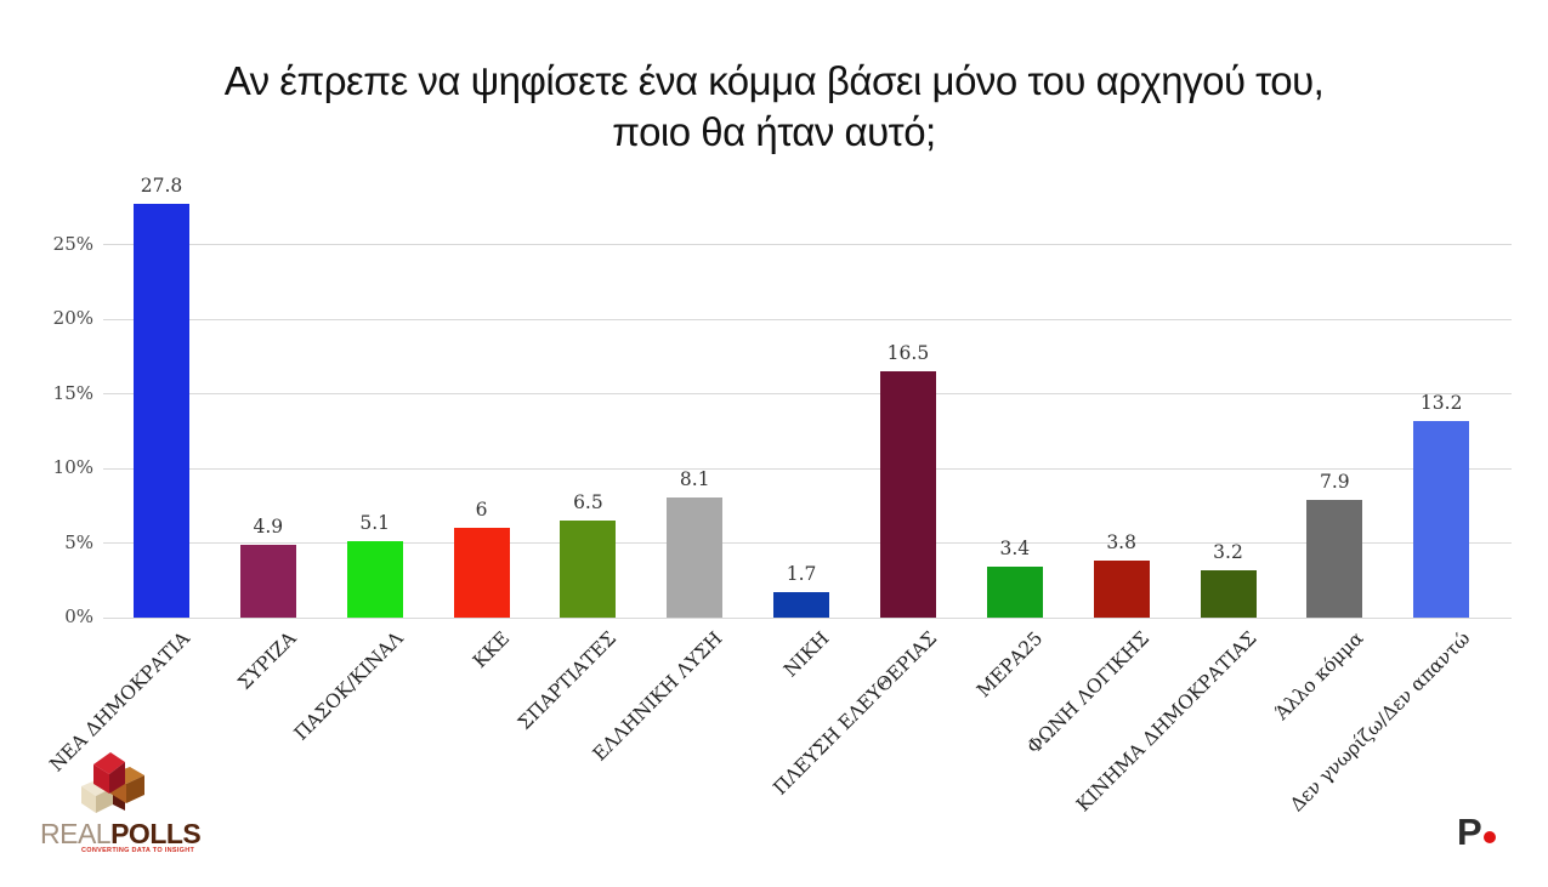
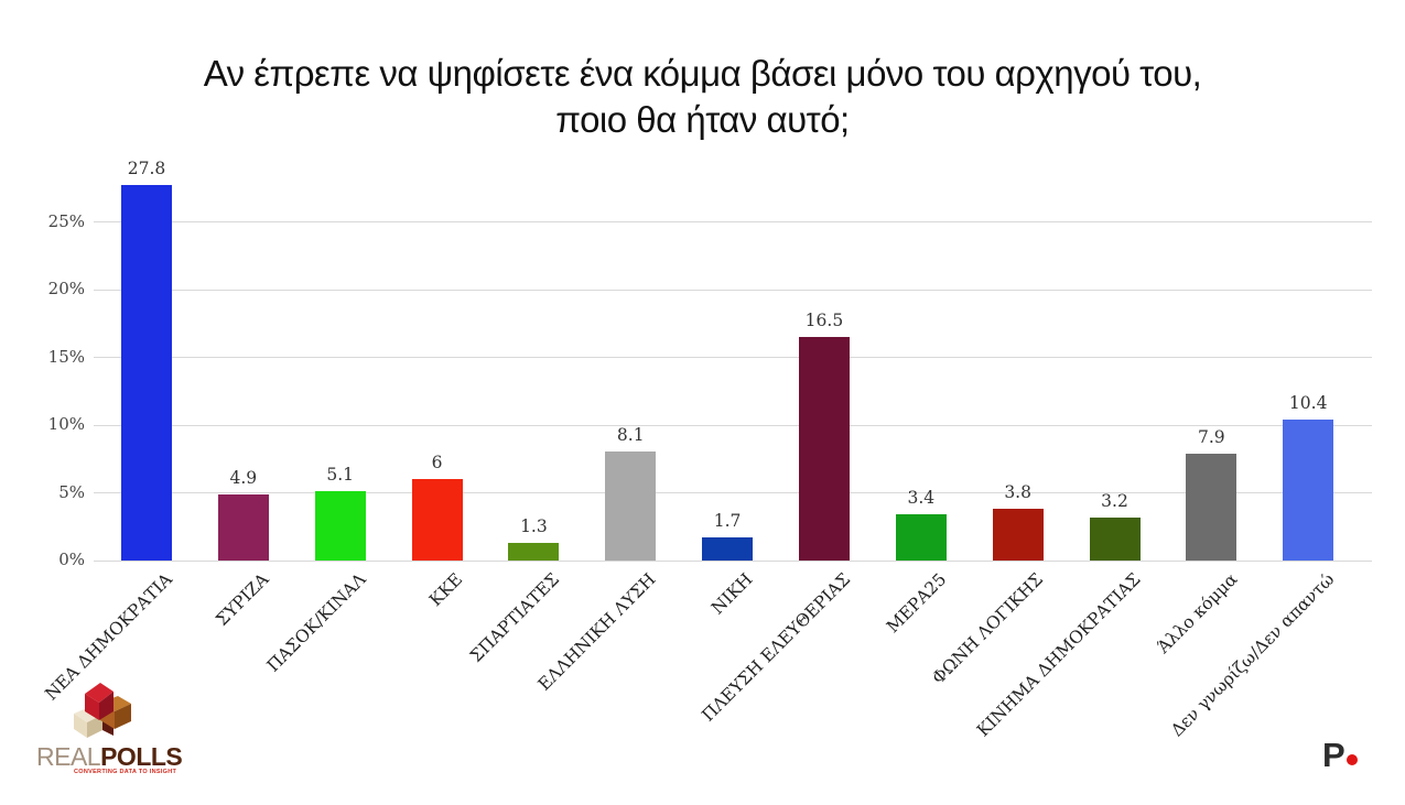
ΣΠΑΡΤΙΑΤΕΣ: 6.5 -> 1.3
Δεν γνωρίζω/Δεν απαντώ: 13.2 -> 10.4
